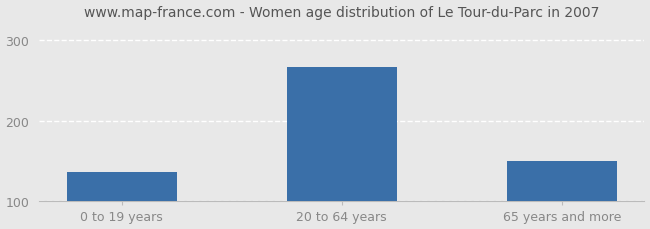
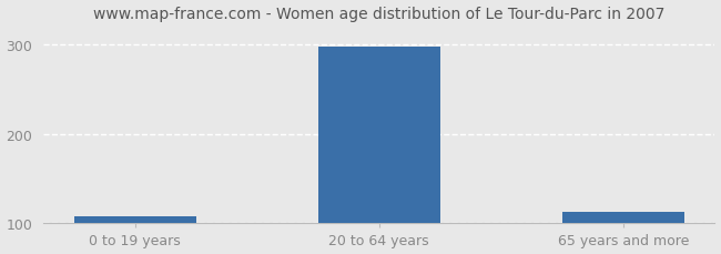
0 to 19 years: 136 -> 108
20 to 64 years: 266 -> 297
65 years and more: 150 -> 113
